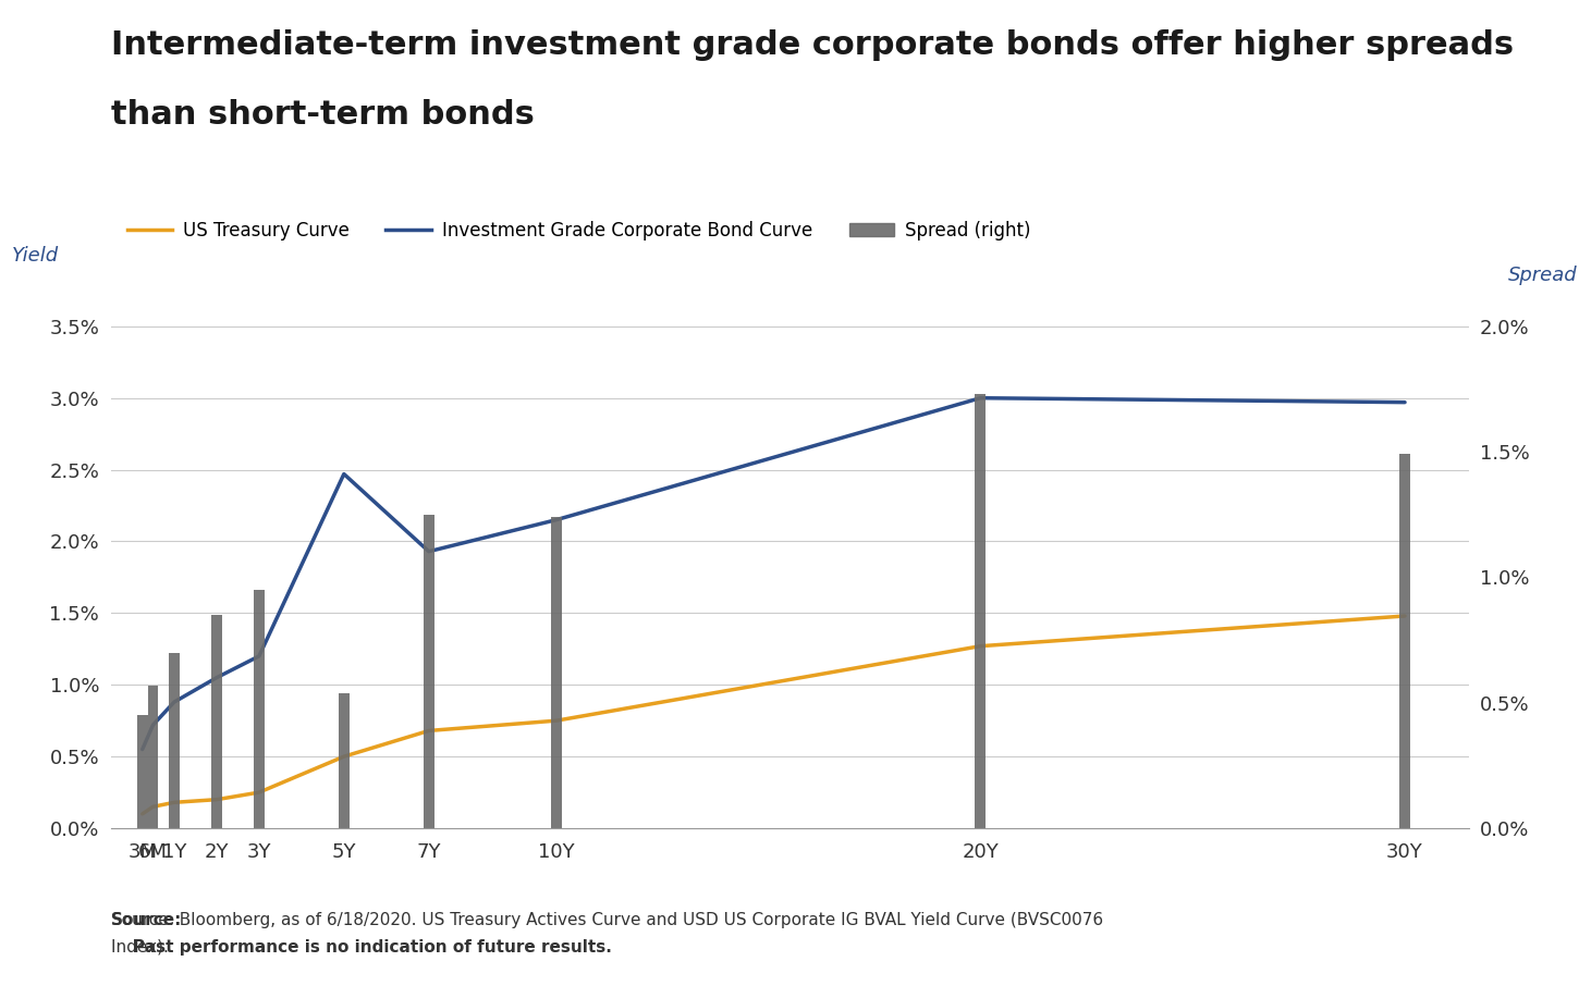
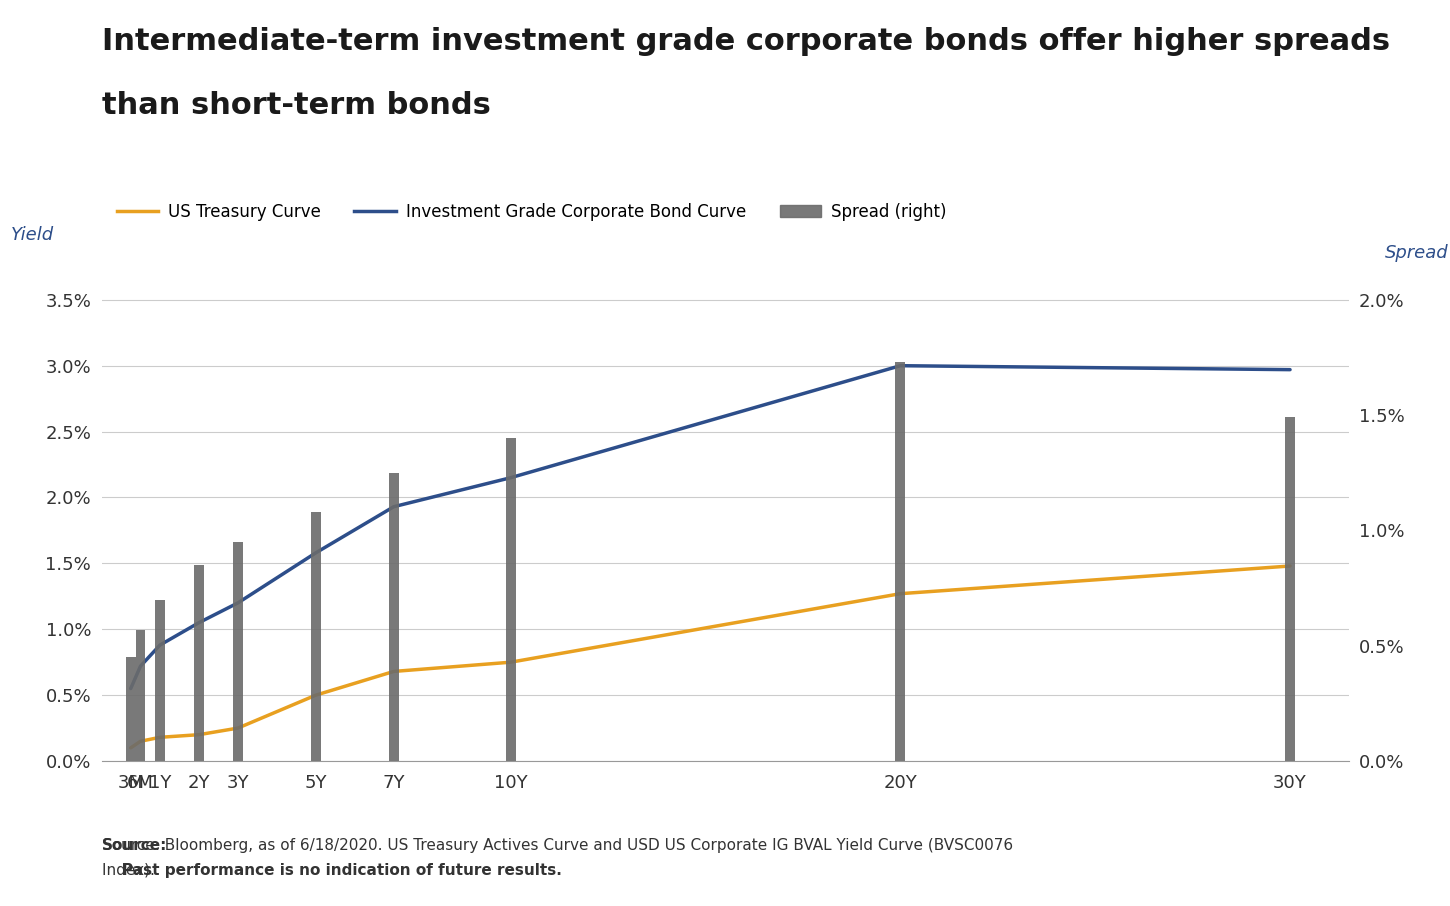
Investment Grade Corporate Bond Curve/5Y: 2.47% -> 1.58%
Spread (right)/5Y: 0.54% -> 1.08%
Spread (right)/10Y: 1.24% -> 1.40%
